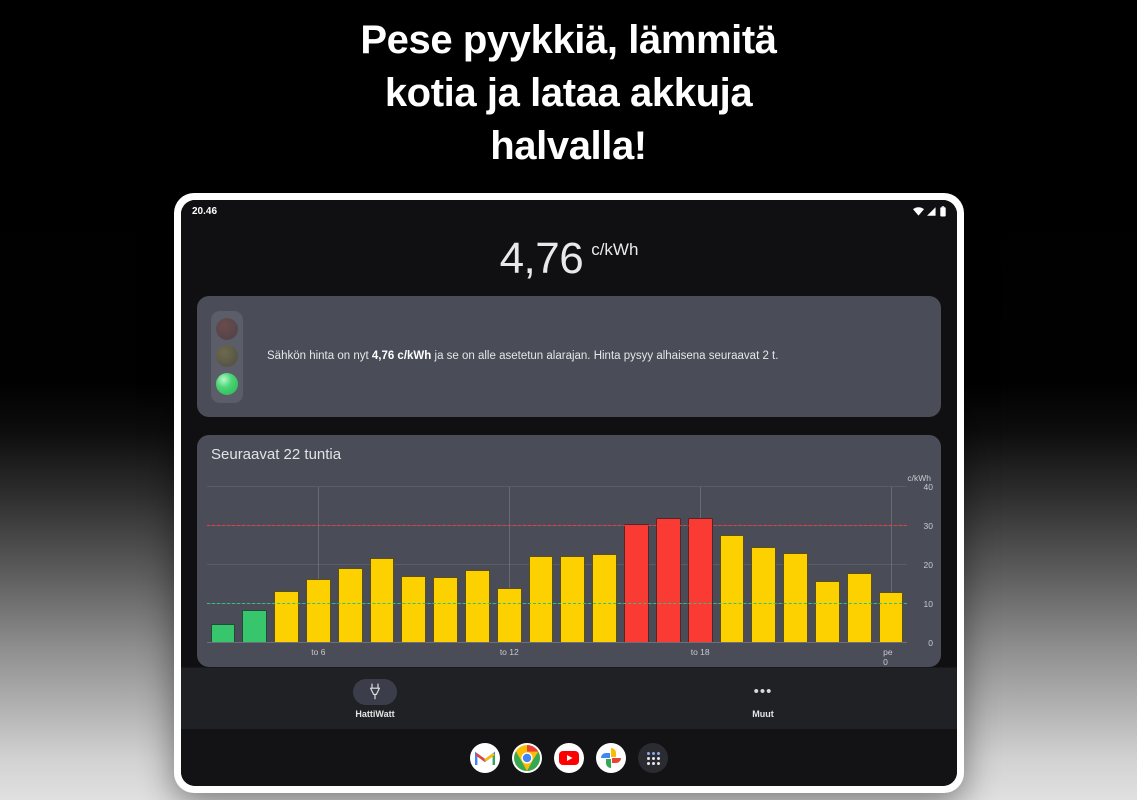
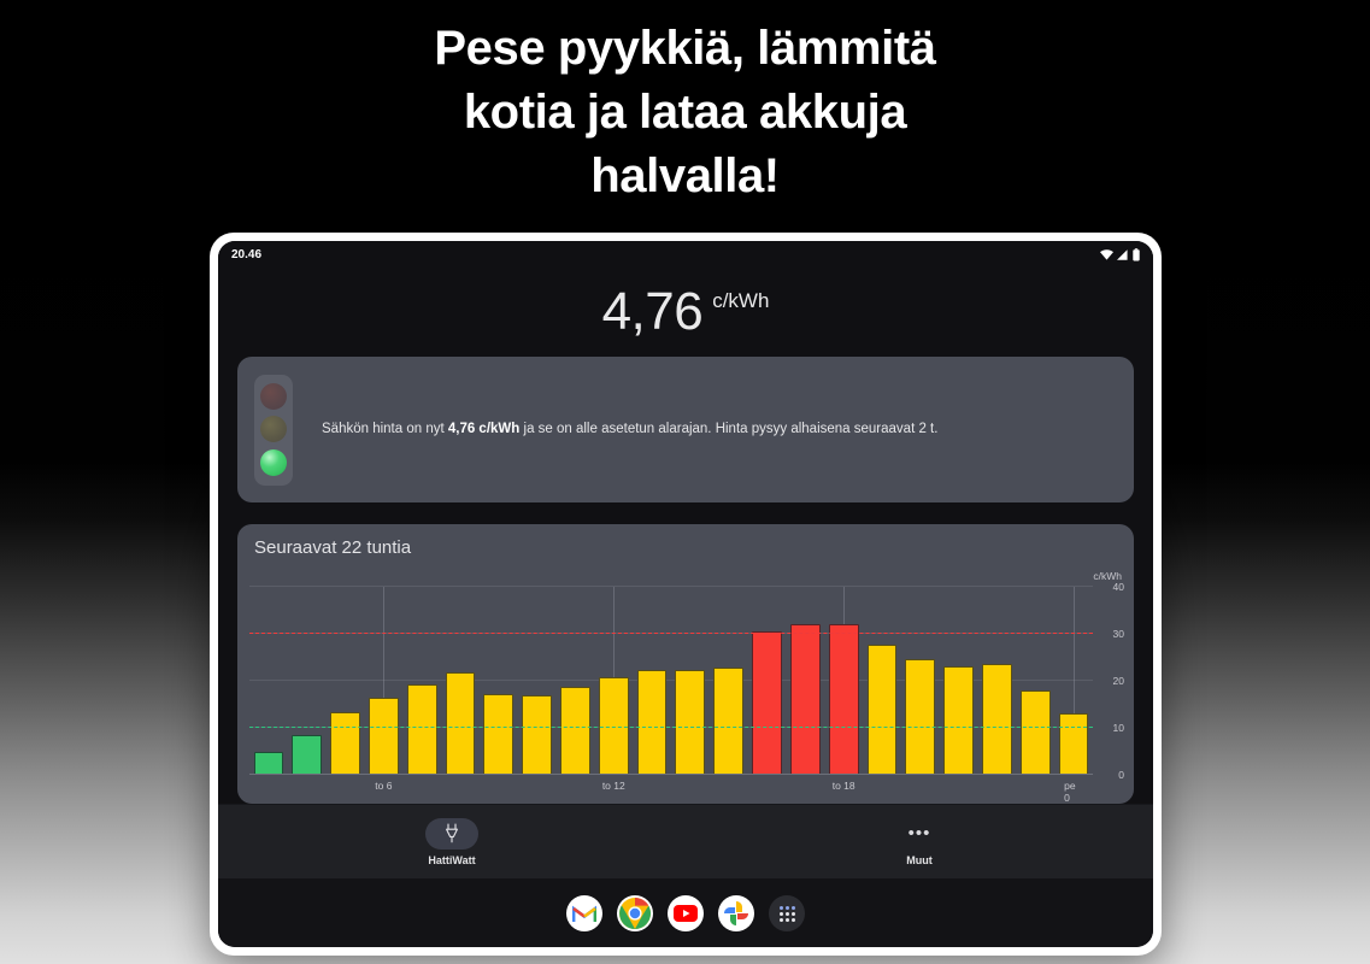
10: 14 -> 21
20: 16 -> 24
